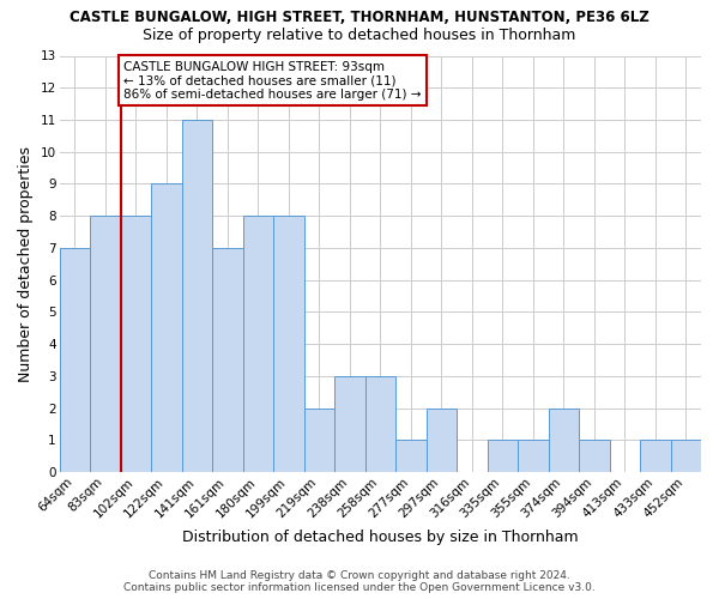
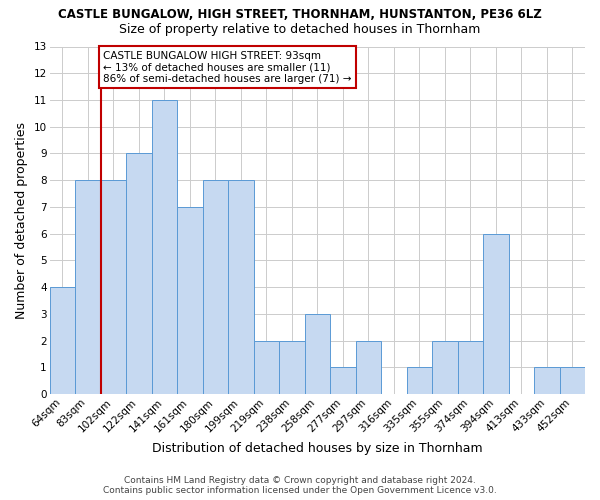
64sqm: 7 -> 4
238sqm: 3 -> 2
355sqm: 1 -> 2
394sqm: 1 -> 6
